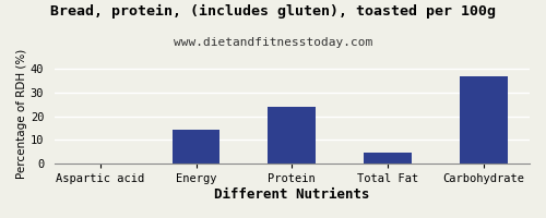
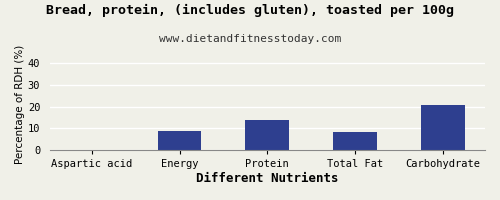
Energy: 14.5 -> 9.0
Protein: 24.0 -> 14.0
Total Fat: 4.5 -> 8.5
Carbohydrate: 37.0 -> 21.0
